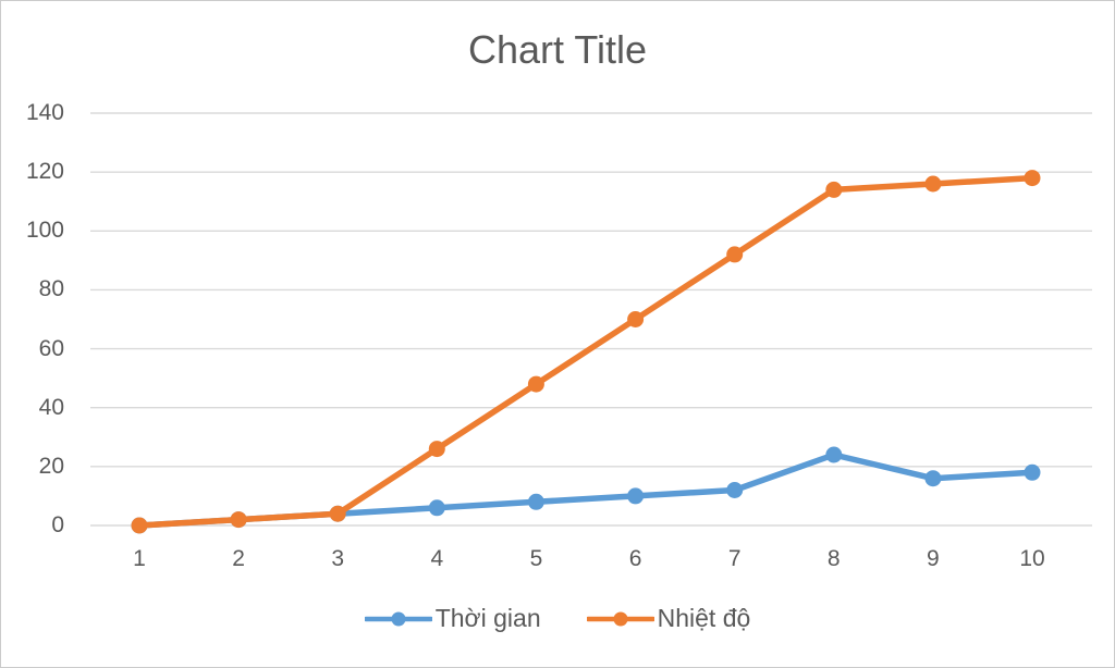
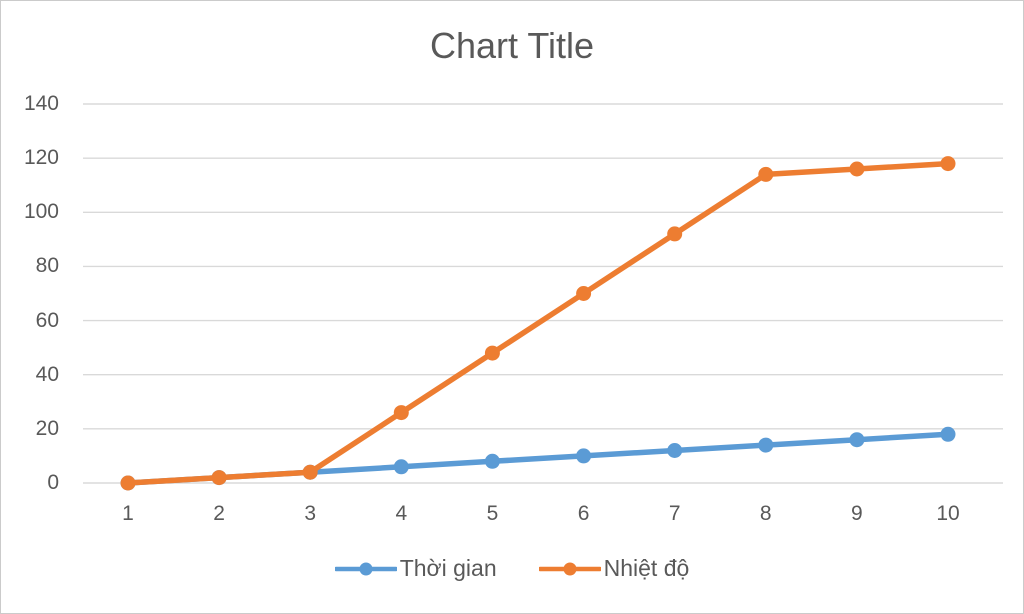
Thời gian/8: 24 -> 14
